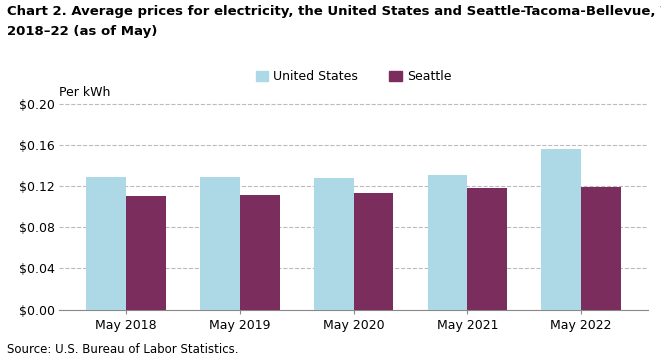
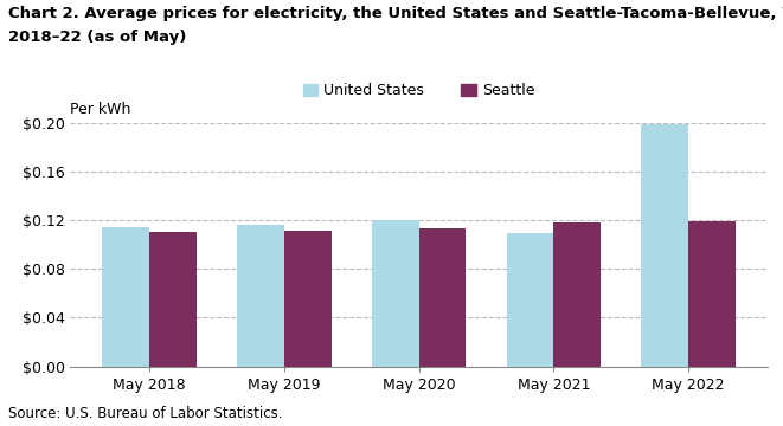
United States/May 2018: $0.129 -> $0.114
United States/May 2019: $0.129 -> $0.116
United States/May 2020: $0.128 -> $0.120
United States/May 2021: $0.131 -> $0.109
United States/May 2022: $0.156 -> $0.199
